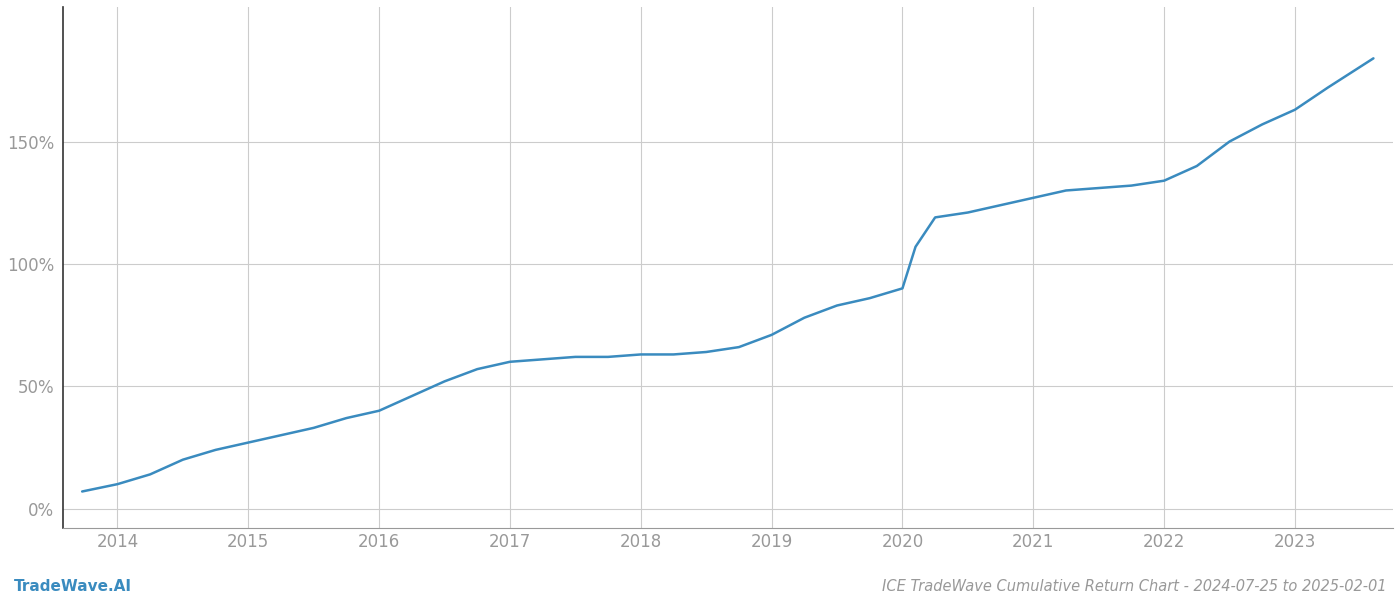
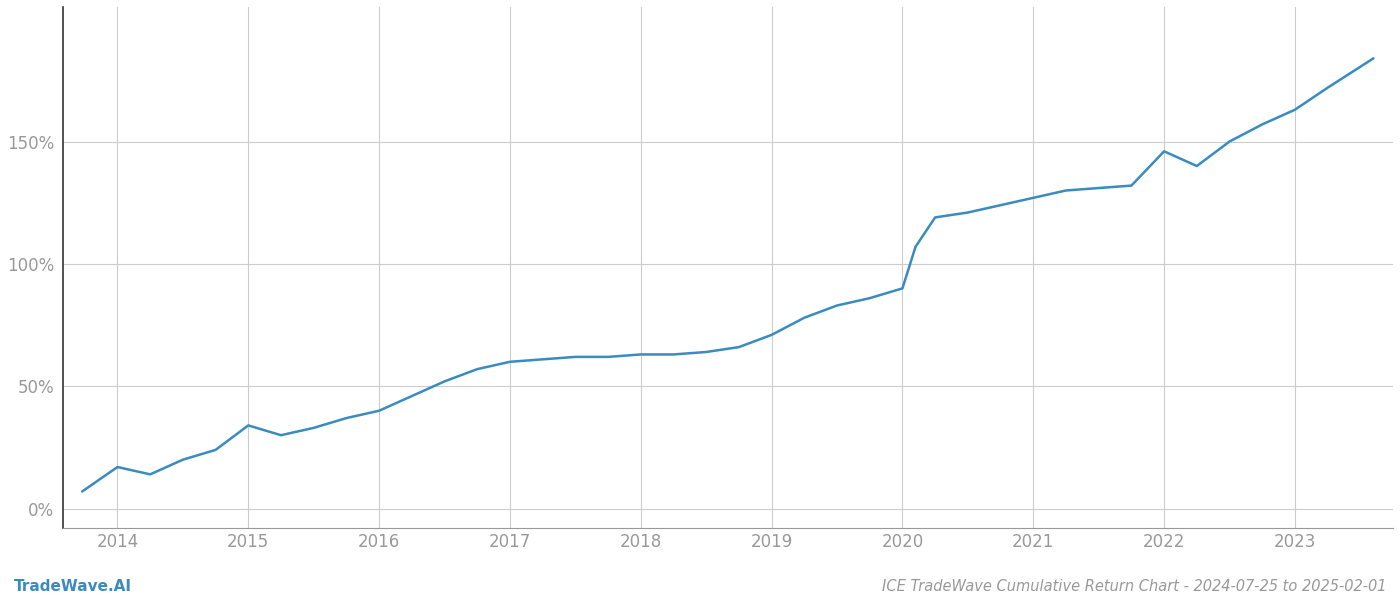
2014: 10% -> 17%
2015: 27% -> 34%
2022: 134% -> 146%
